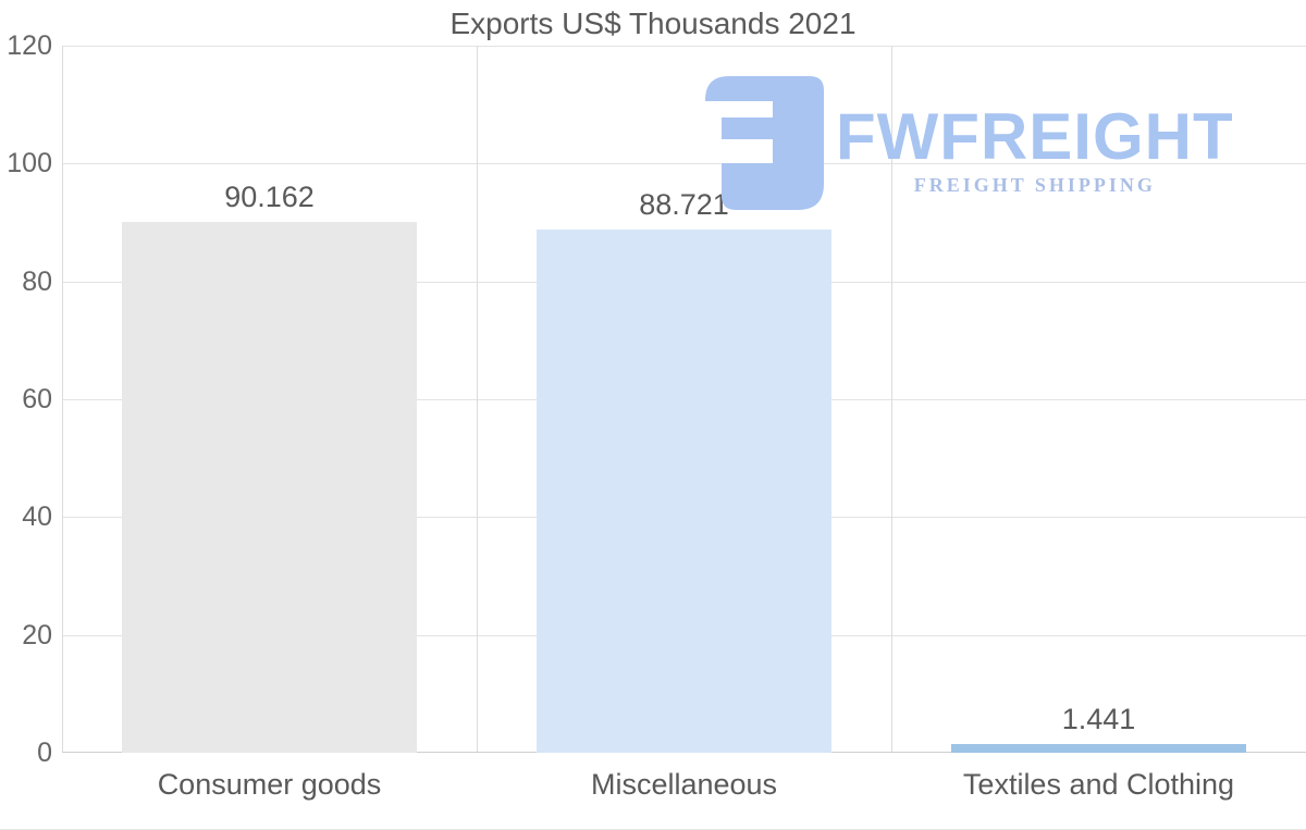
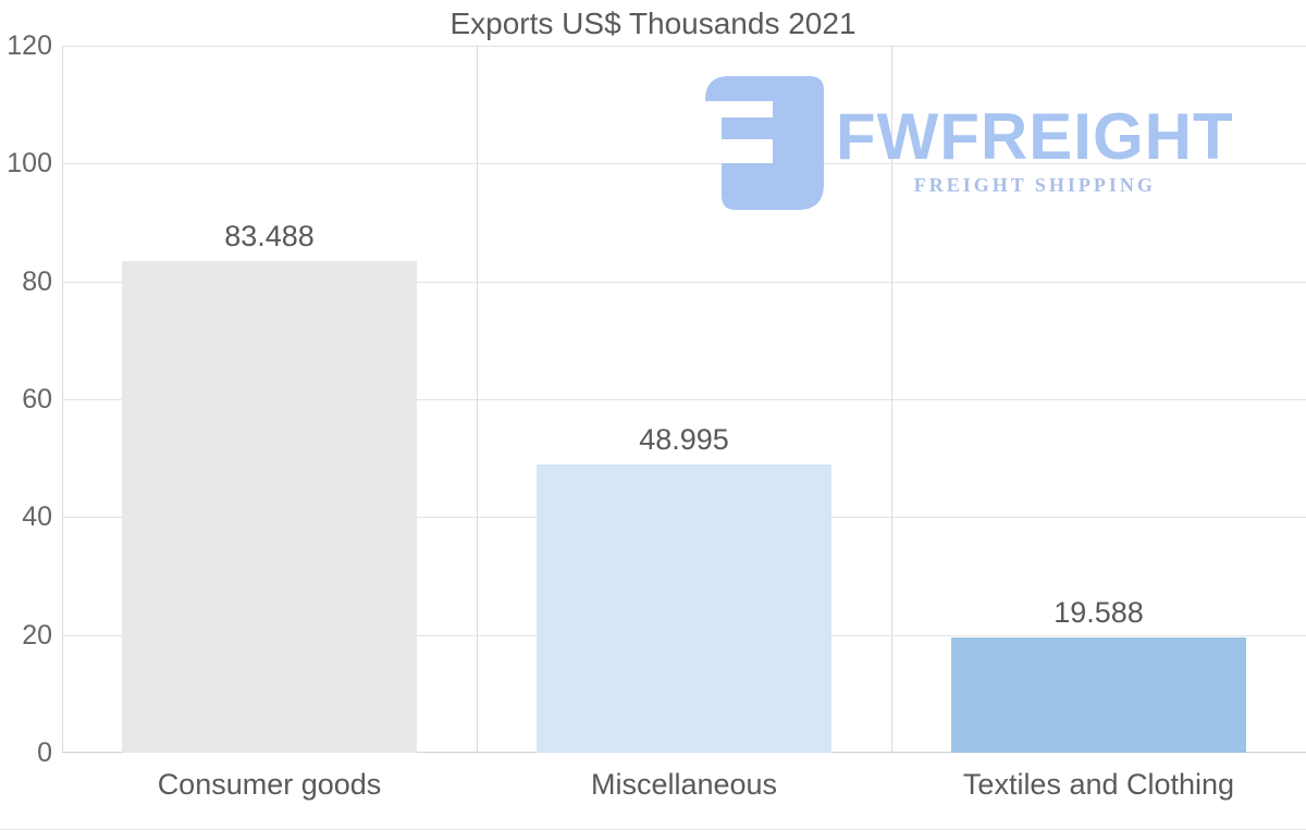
Consumer goods: 90.162 -> 83.488
Miscellaneous: 88.721 -> 48.995
Textiles and Clothing: 1.441 -> 19.588
